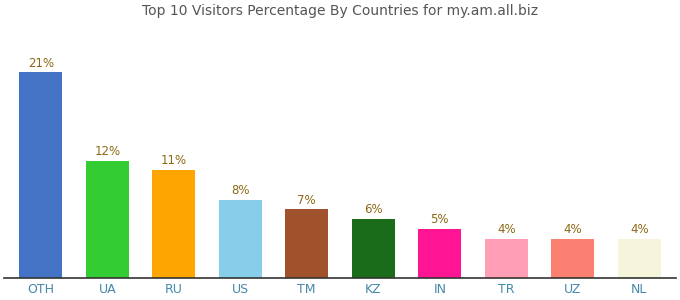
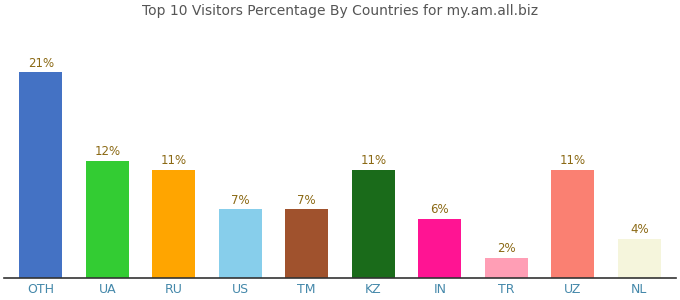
US: 8% -> 7%
KZ: 6% -> 11%
IN: 5% -> 6%
TR: 4% -> 2%
UZ: 4% -> 11%
